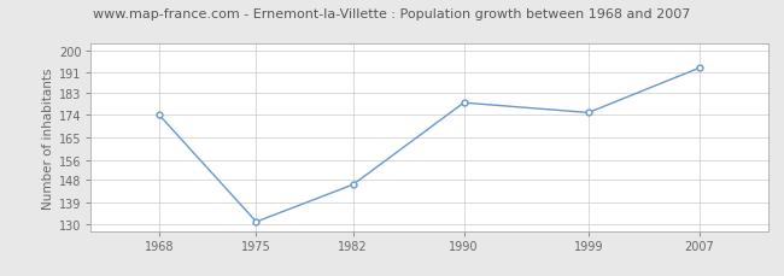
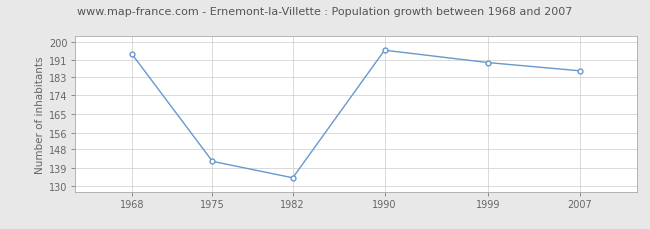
1968: 174 -> 194
1975: 131 -> 142
1982: 146 -> 134
1990: 179 -> 196
1999: 175 -> 190
2007: 193 -> 186
